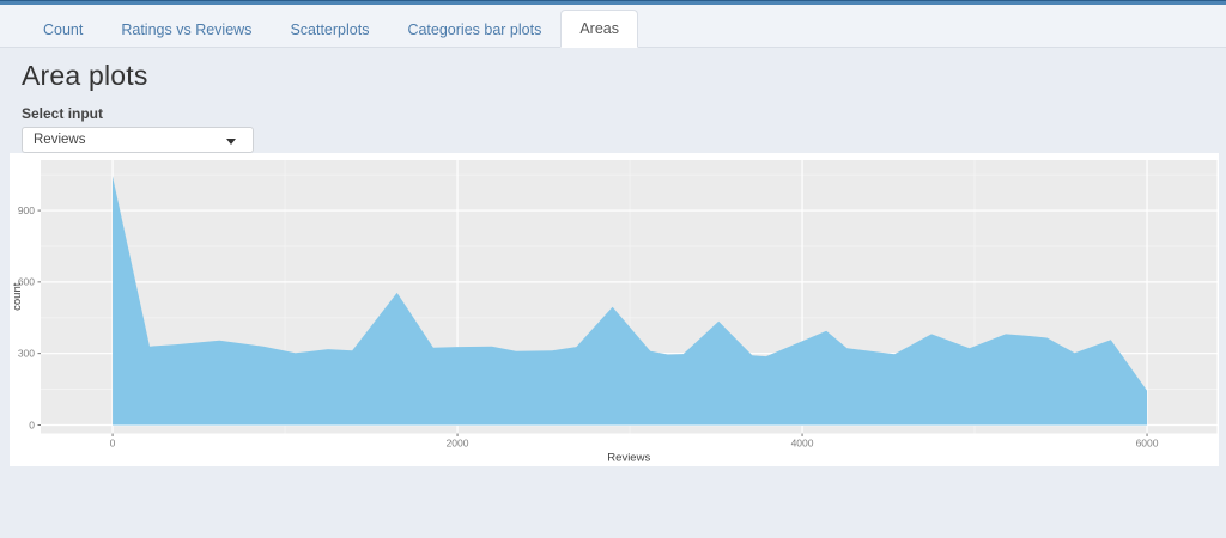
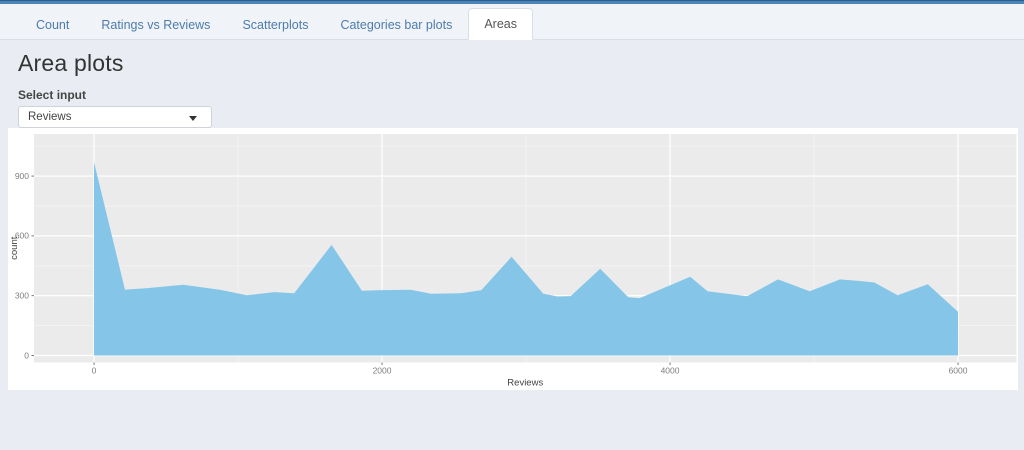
0: 1040 -> 970
6000: 140 -> 220
